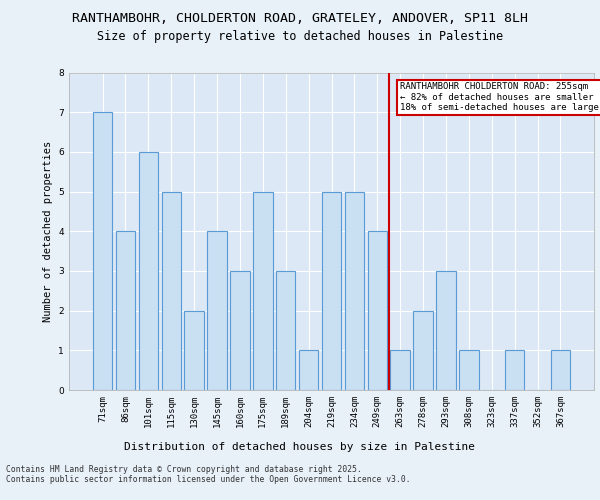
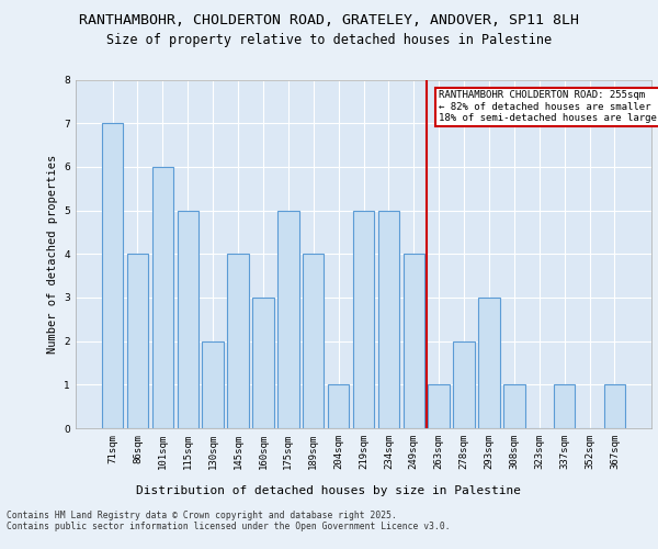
189sqm: 3 -> 4
